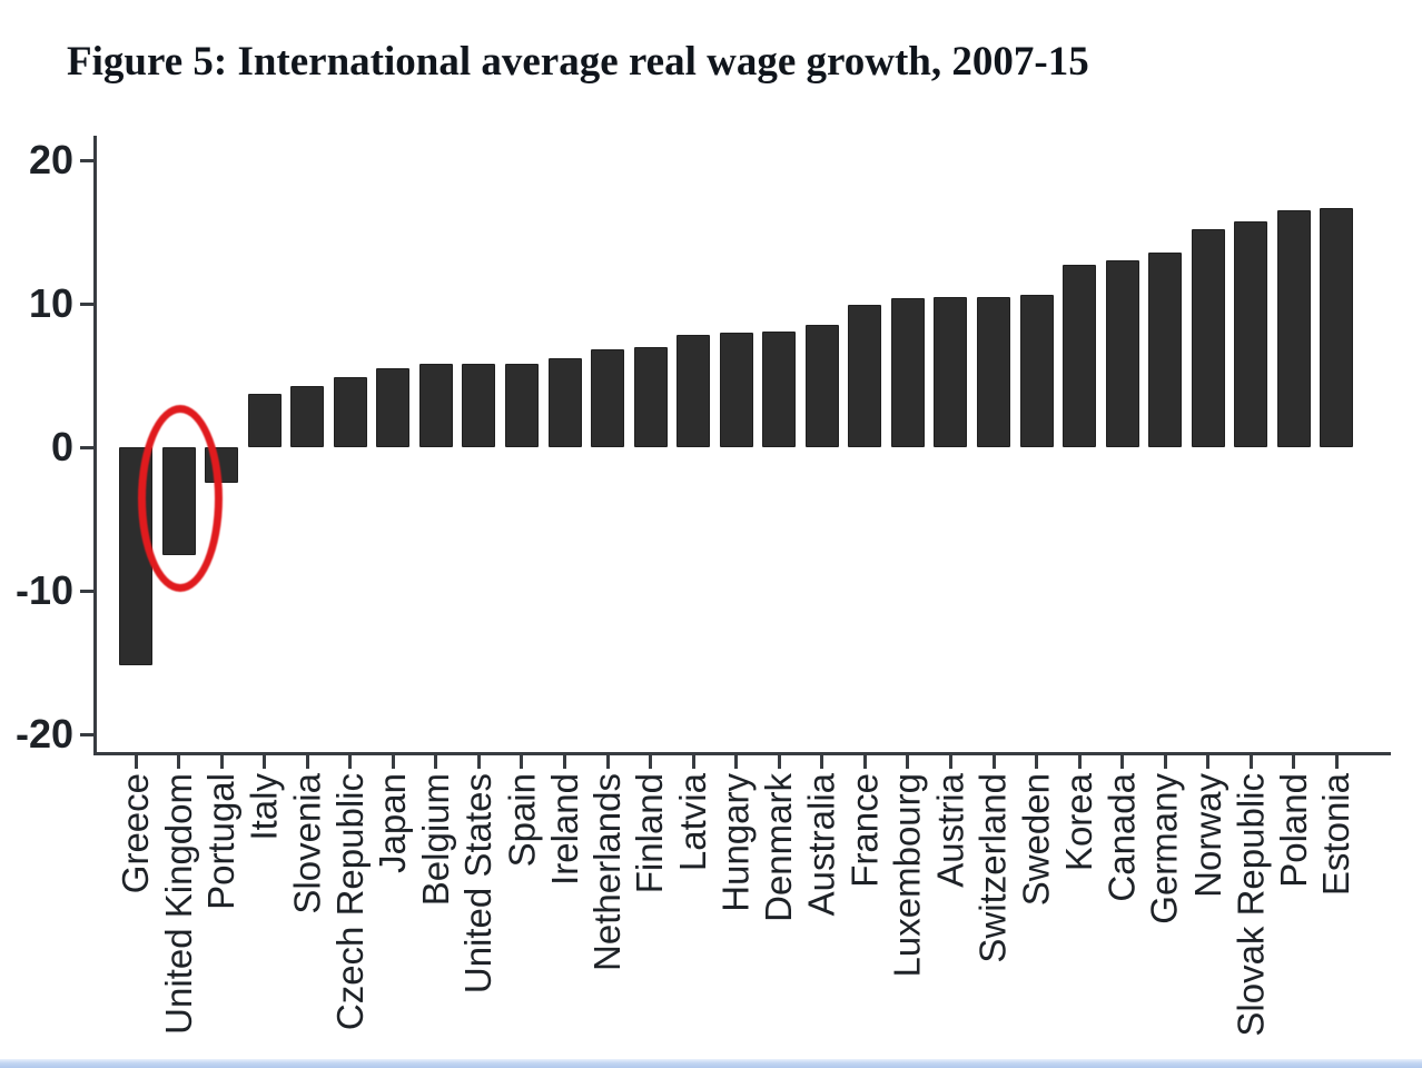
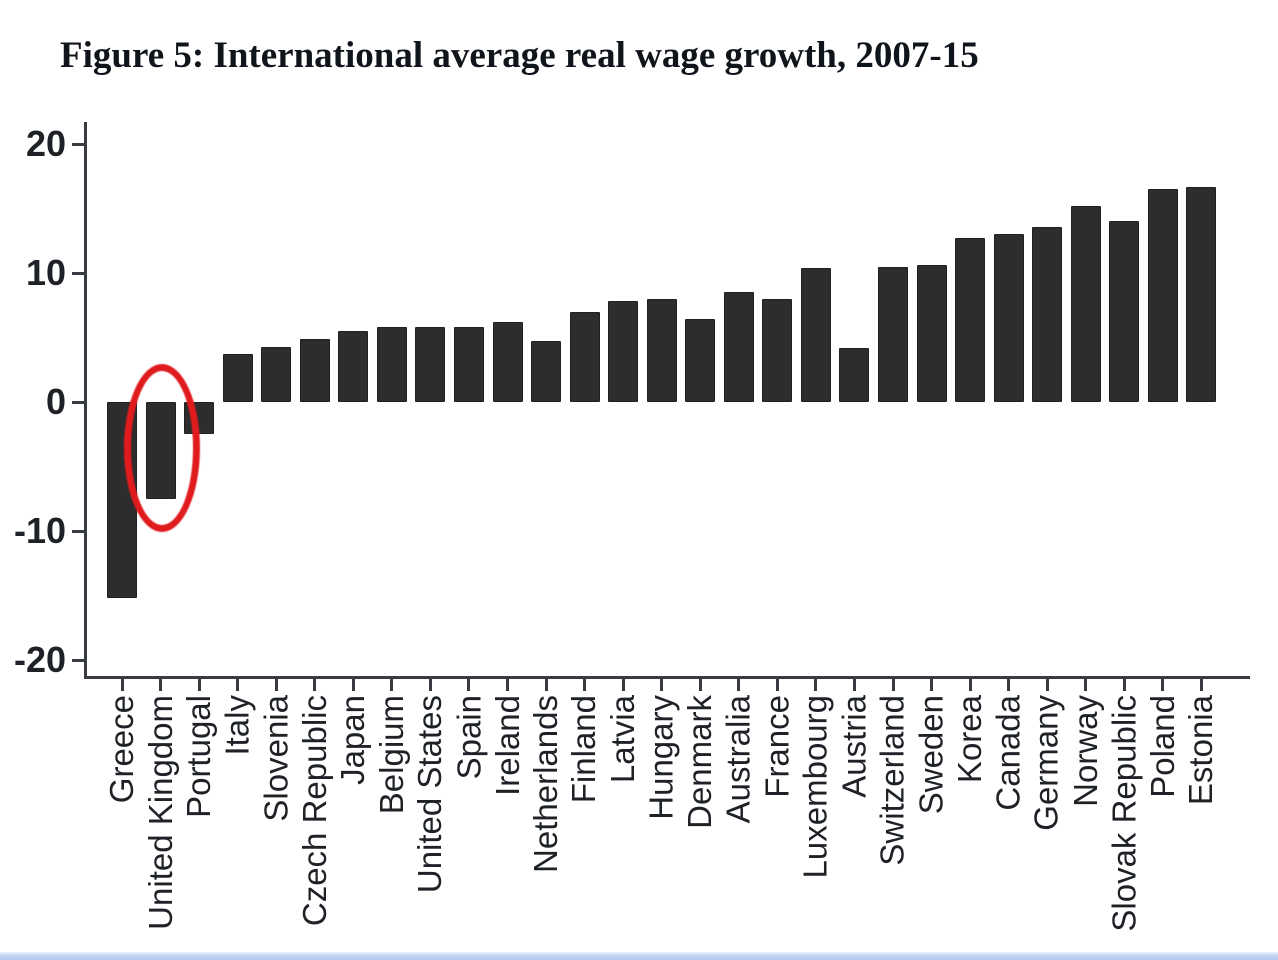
Netherlands: 6.8 -> 4.7
Denmark: 8.1 -> 6.4
France: 9.9 -> 8.0
Austria: 10.5 -> 4.2
Slovak Republic: 15.7 -> 14.0
